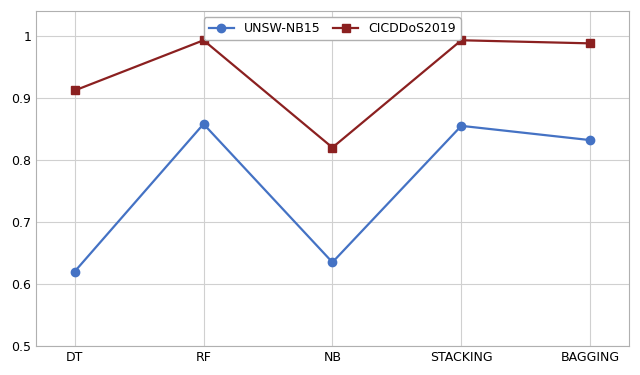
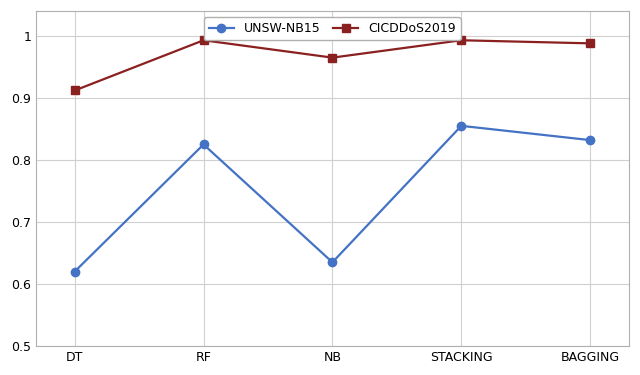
UNSW-NB15/RF: 0.858 -> 0.825
CICDDoS2019/NB: 0.820 -> 0.965
